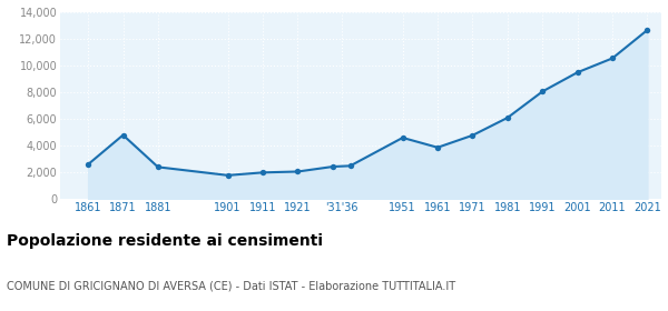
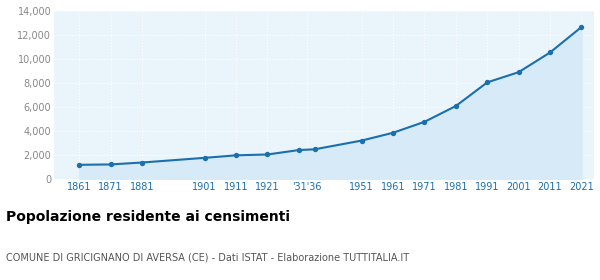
1861: 2,600 -> 1,200
1871: 4,800 -> 1,200
1881: 2,400 -> 1,400
1951: 4,600 -> 3,200
2001: 9,500 -> 8,900
